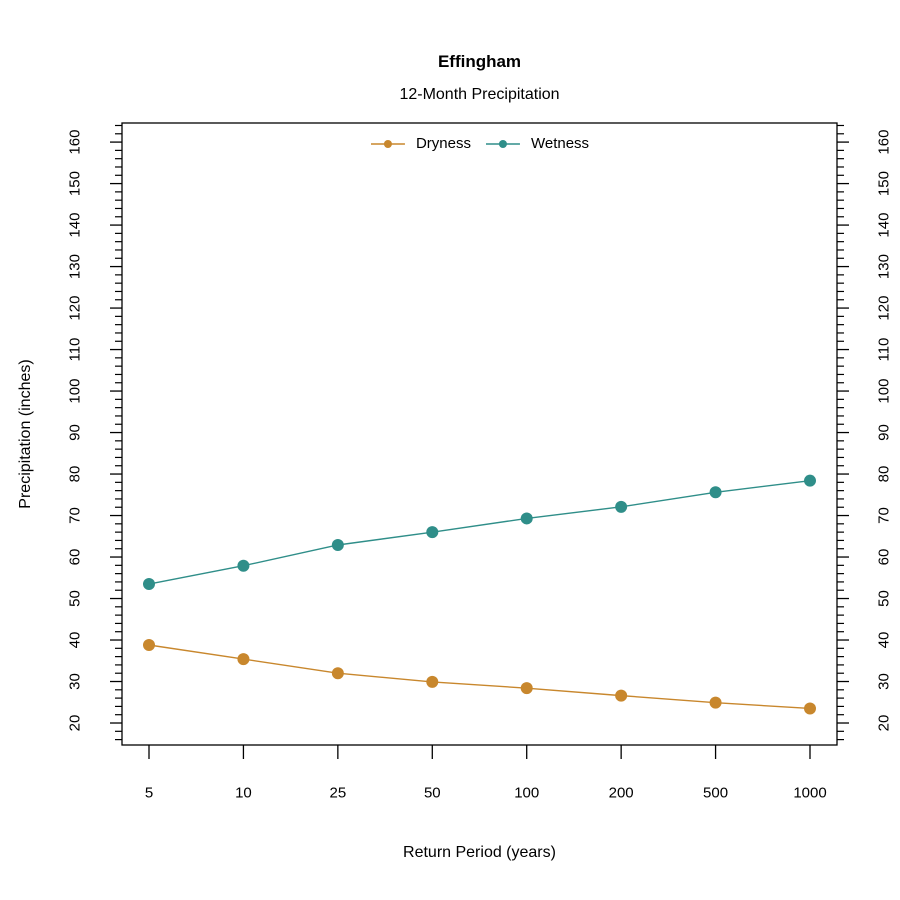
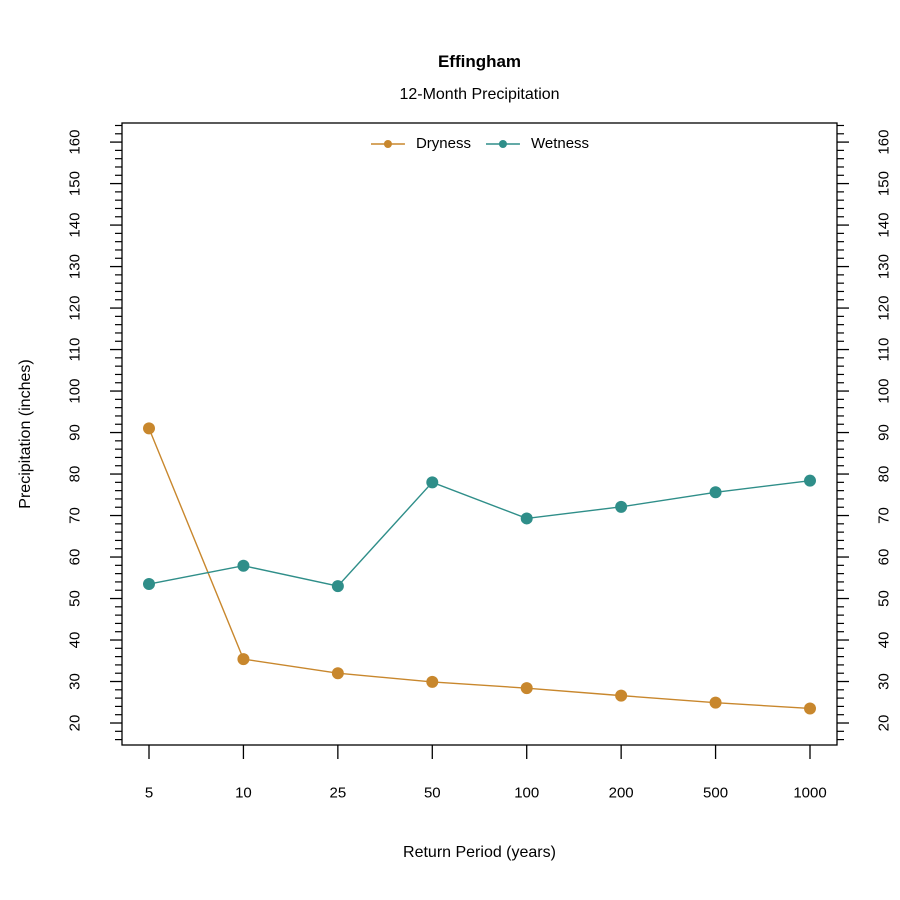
Dryness/5: 39 -> 91
Wetness/25: 63 -> 53
Wetness/50: 66 -> 78
